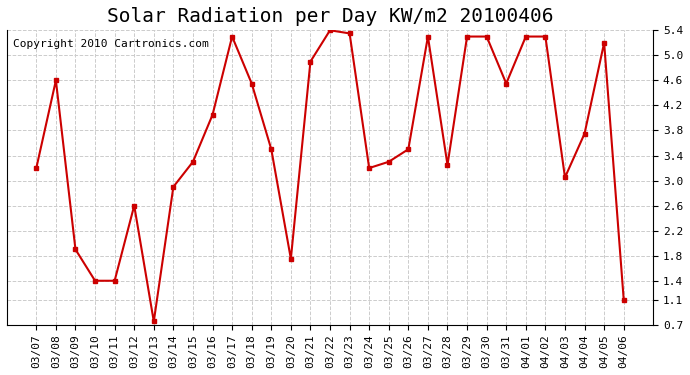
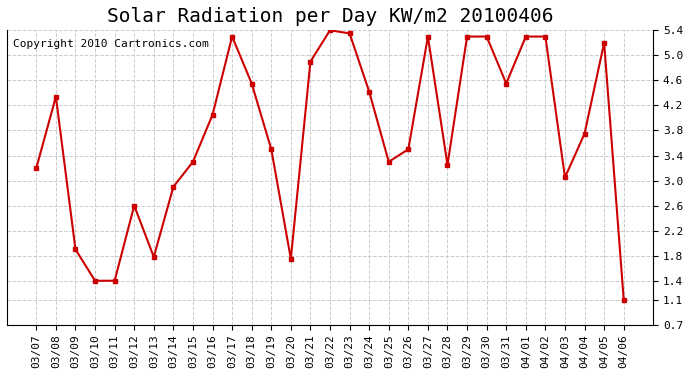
03/08: 4.60 -> 4.34
03/13: 0.75 -> 1.78
03/24: 3.20 -> 4.42
